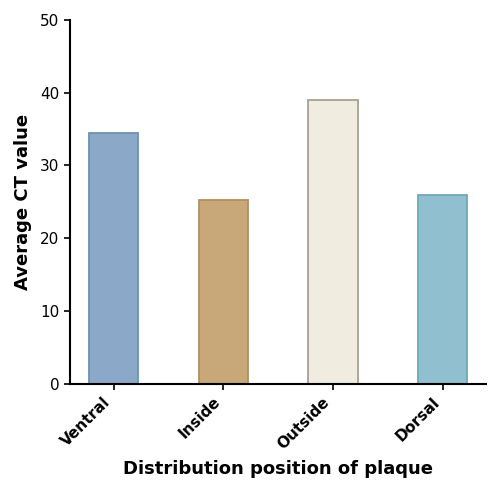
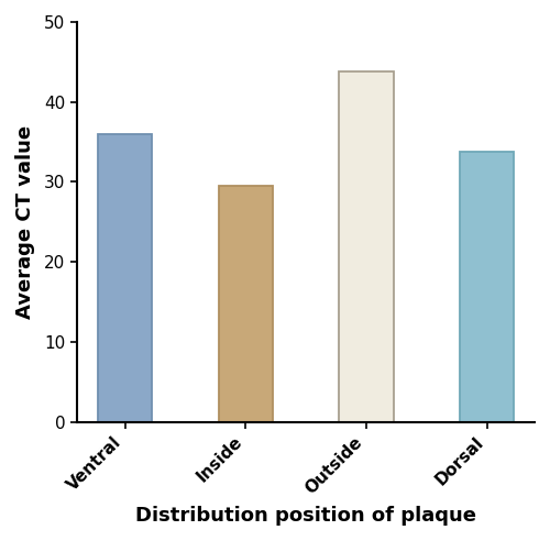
Ventral: 34.4 -> 36.0
Inside: 25.2 -> 29.5
Outside: 39.0 -> 43.8
Dorsal: 26.0 -> 33.8
